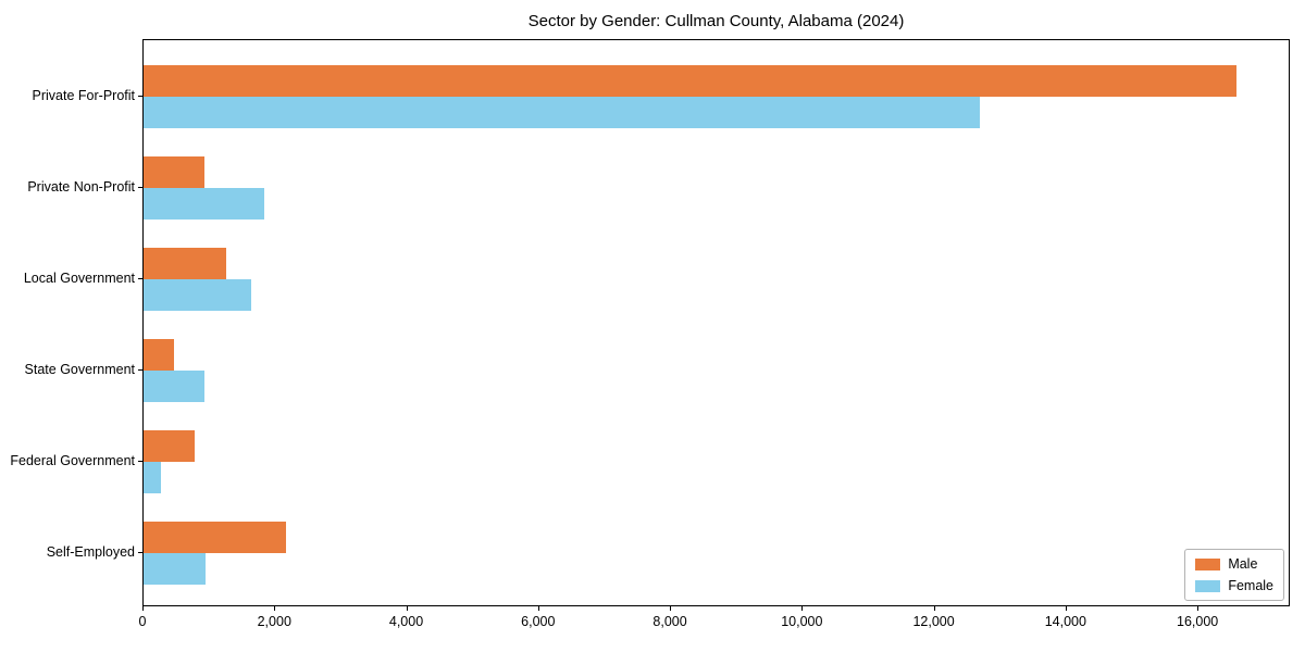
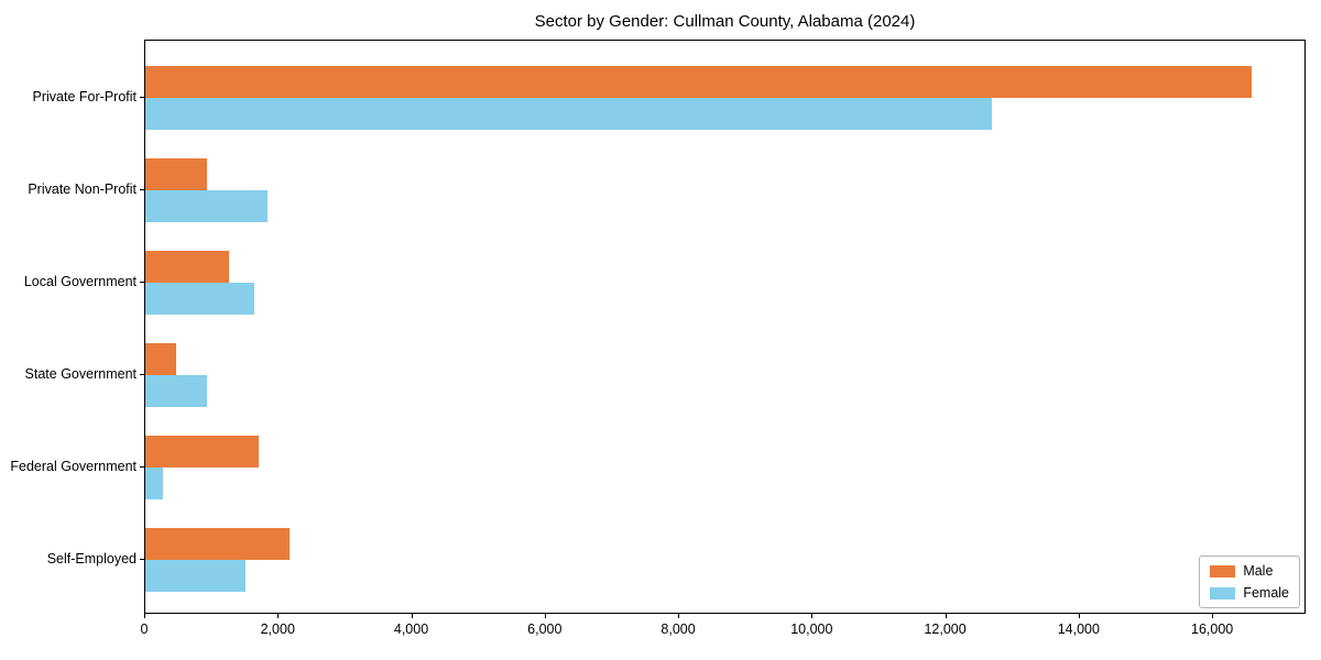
Male/Federal Government: 800 -> 1700
Female/Self-Employed: 900 -> 1500
